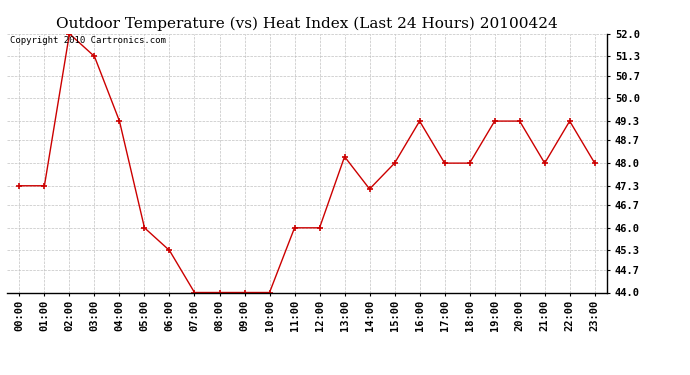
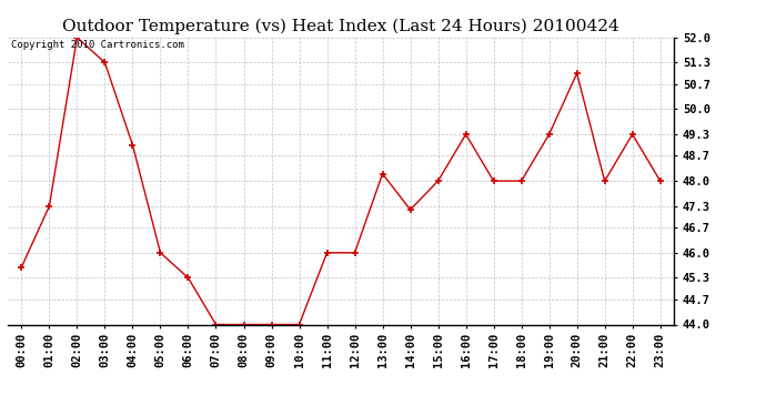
00:00: 47.3 -> 45.6
04:00: 49.3 -> 49.0
20:00: 49.3 -> 51.0
